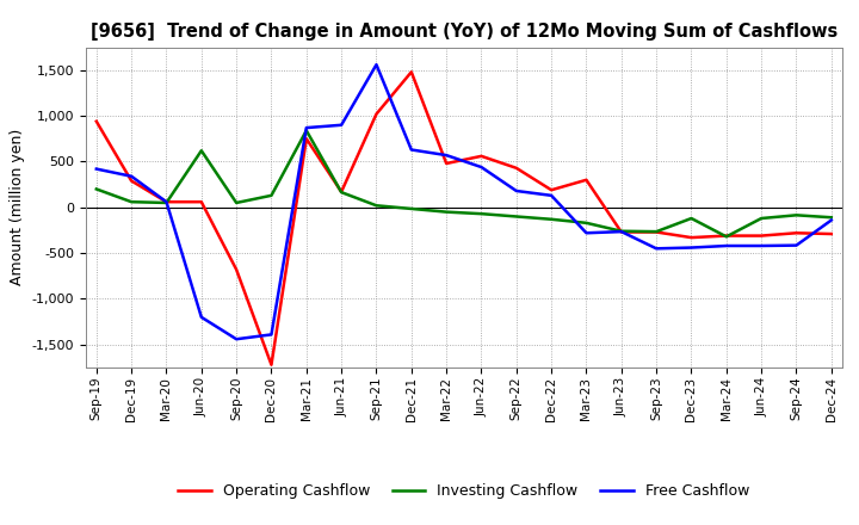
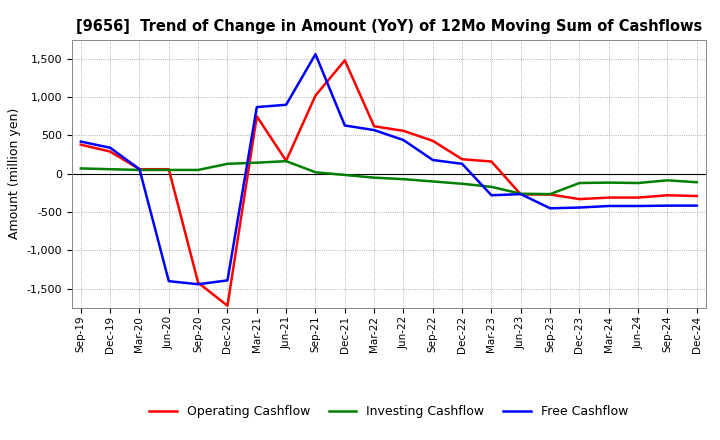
Operating Cashflow/Sep-19: 940 -> 380
Investing Cashflow/Sep-19: 200 -> 70
Investing Cashflow/Jun-20: 620 -> 50
Free Cashflow/Jun-20: -1,200 -> -1,400
Operating Cashflow/Sep-20: -680 -> -1,420
Investing Cashflow/Mar-21: 840 -> 140
Operating Cashflow/Mar-22: 480 -> 620
Operating Cashflow/Mar-23: 300 -> 160
Investing Cashflow/Mar-24: -320 -> -120
Free Cashflow/Dec-24: -140 -> -420
